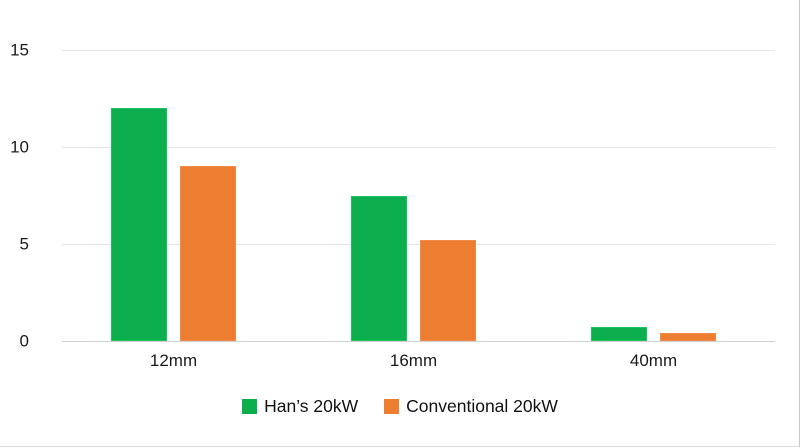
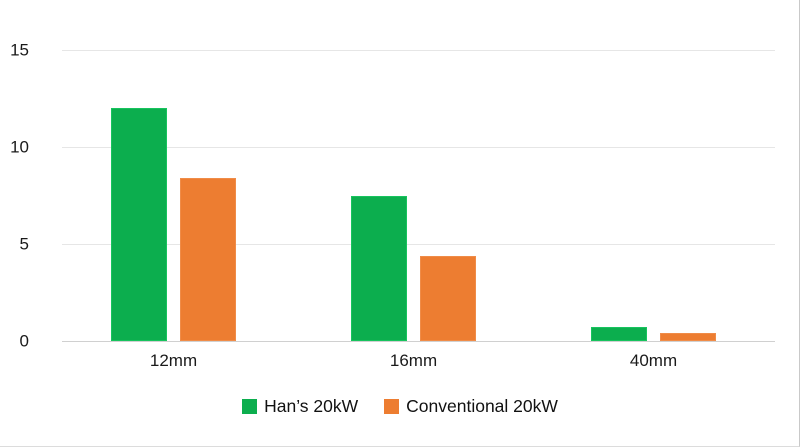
Conventional 20kW/12mm: 9.0 -> 8.4
Conventional 20kW/16mm: 5.2 -> 4.4
